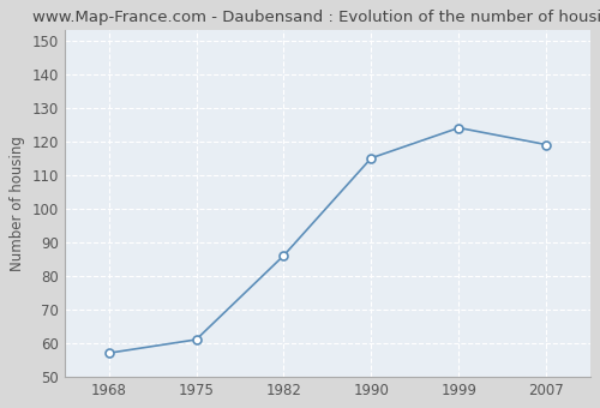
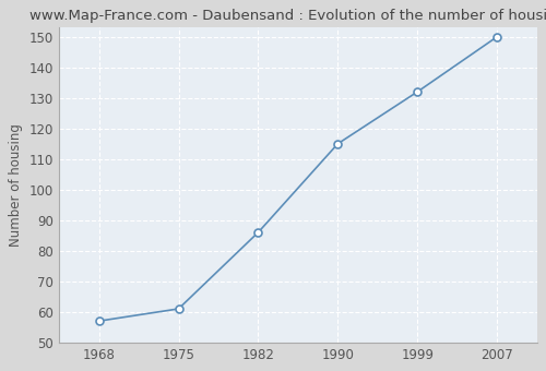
1999: 124 -> 132
2007: 119 -> 150
